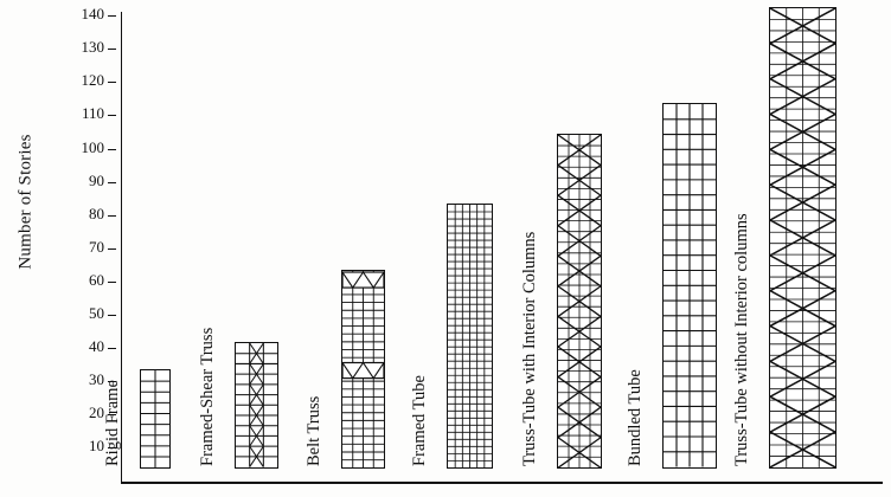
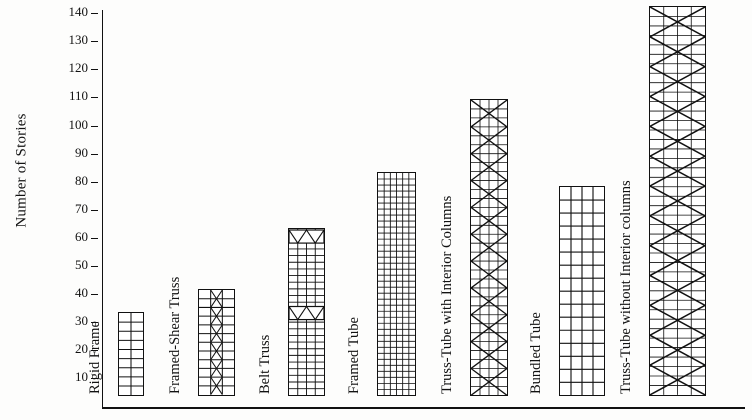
Truss-Tube with Interior Columns: 101 -> 106
Bundled Tube: 110 -> 75
